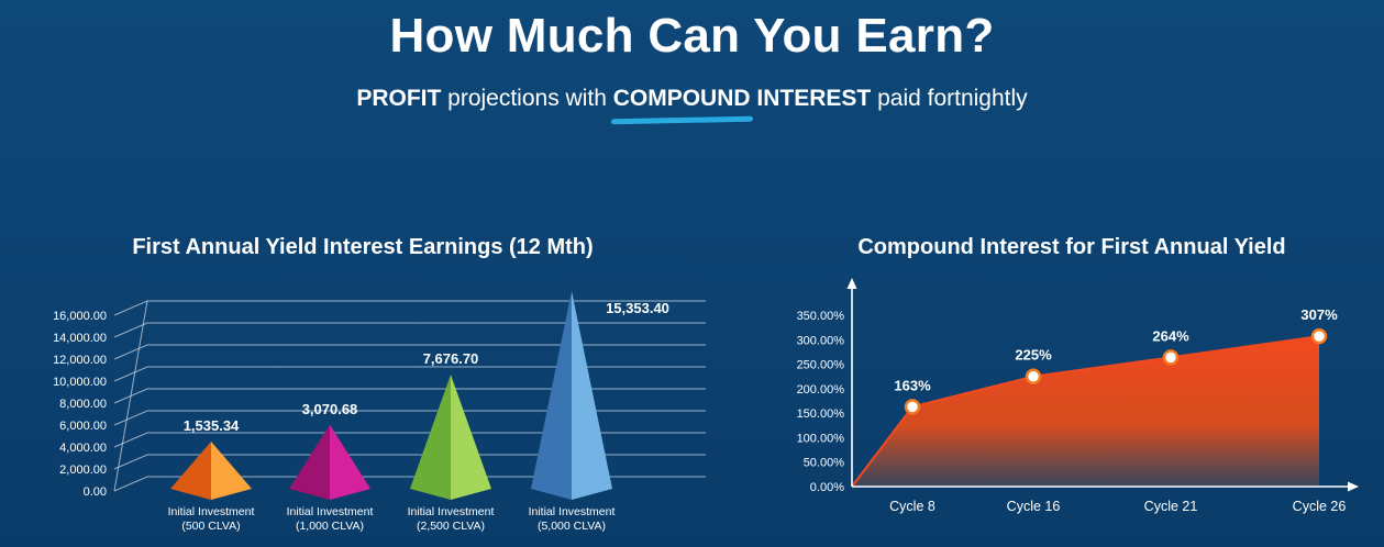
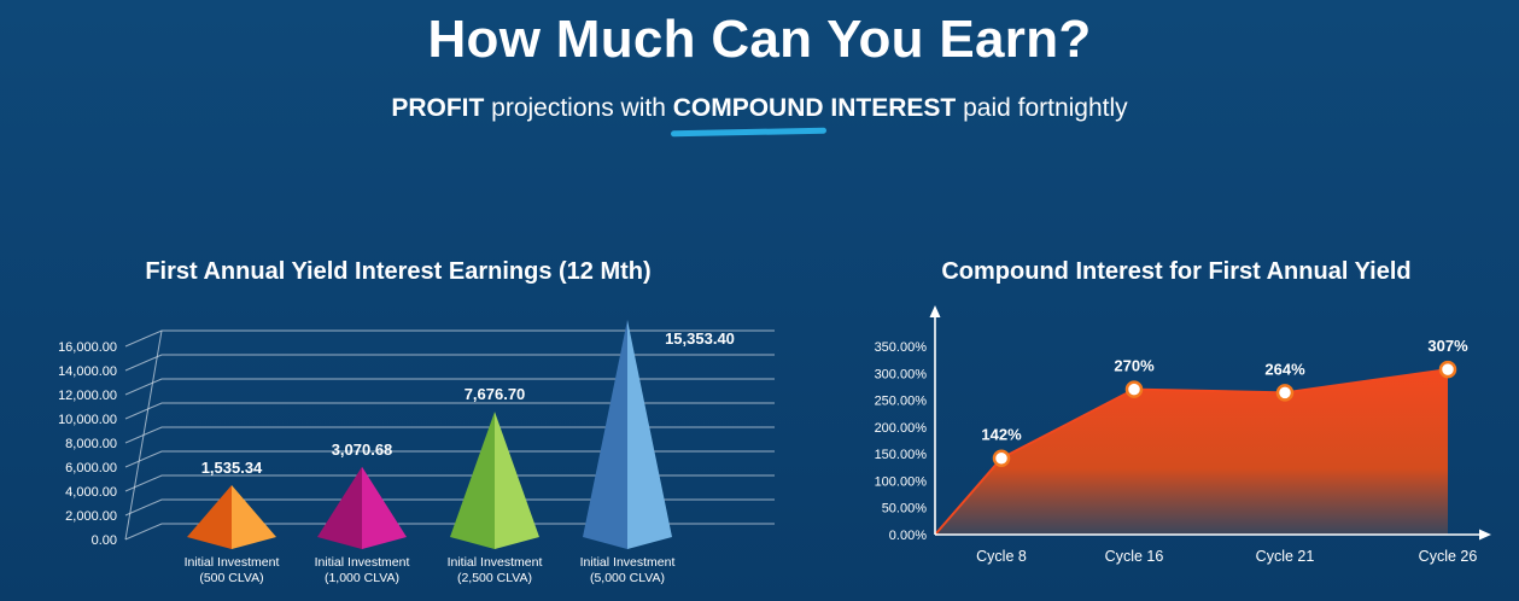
Compound Interest for First Annual Yield/Cycle 8: 163% -> 142%
Compound Interest for First Annual Yield/Cycle 16: 225% -> 270%
